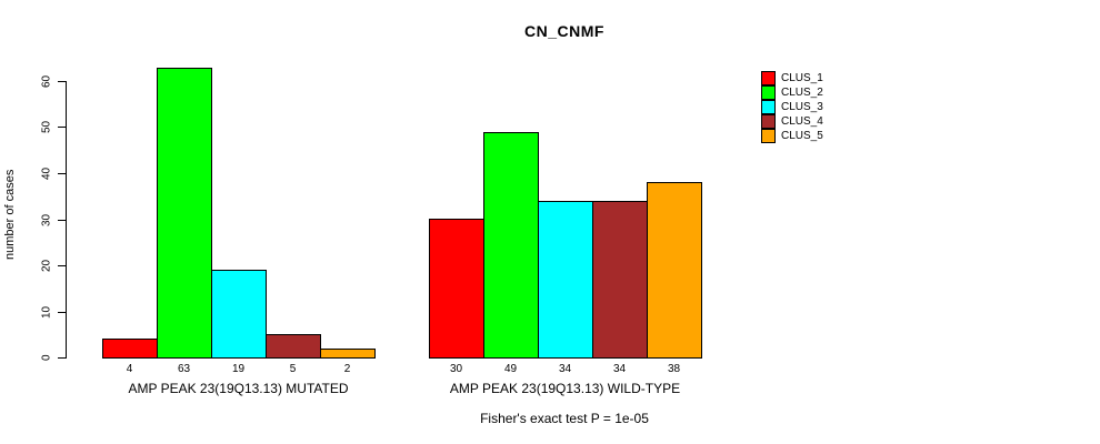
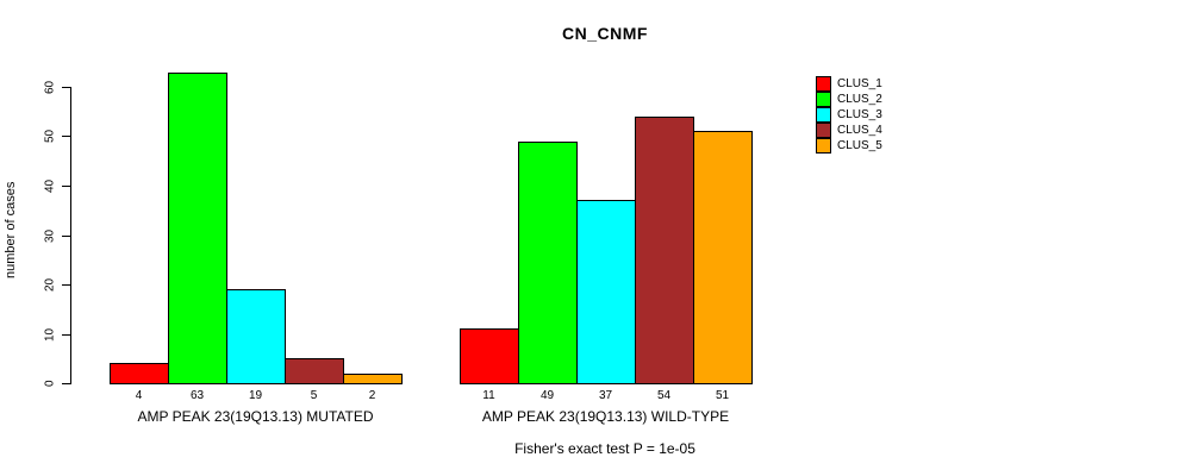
CLUS_1/AMP PEAK 23(19Q13.13) WILD-TYPE: 30 -> 11
CLUS_3/AMP PEAK 23(19Q13.13) WILD-TYPE: 34 -> 37
CLUS_4/AMP PEAK 23(19Q13.13) WILD-TYPE: 34 -> 54
CLUS_5/AMP PEAK 23(19Q13.13) WILD-TYPE: 38 -> 51
